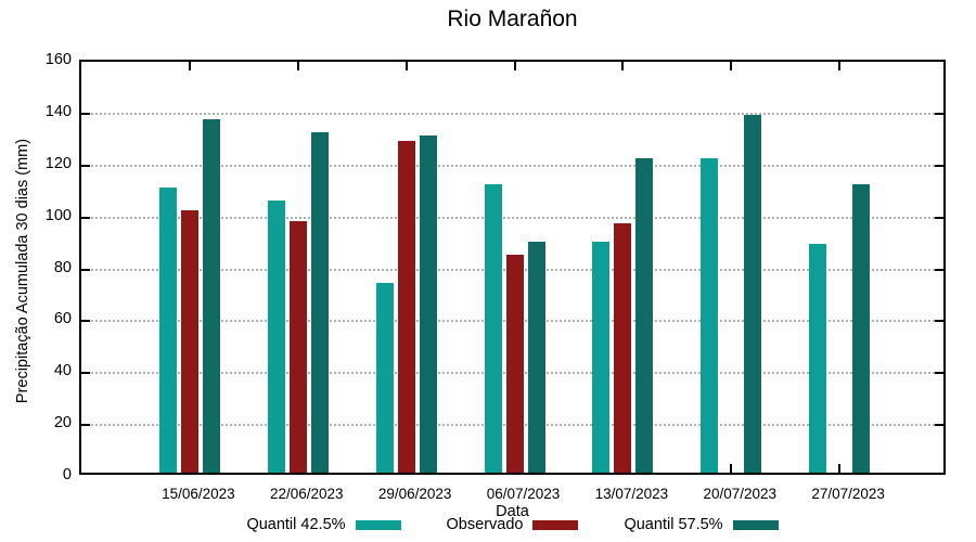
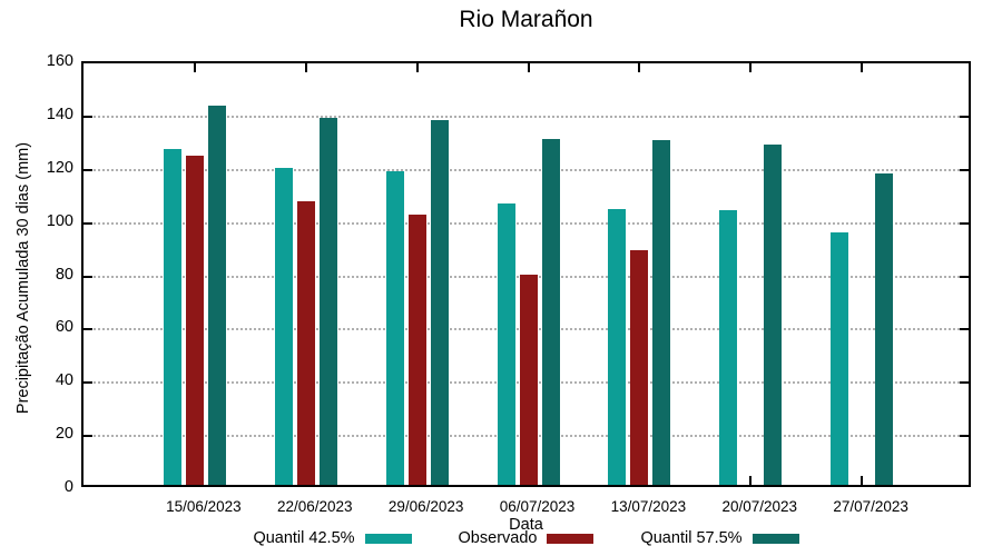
Quantil 42.5%/15/06/2023: 110 -> 126
Observado/15/06/2023: 101 -> 124
Quantil 57.5%/15/06/2023: 136 -> 142
Quantil 42.5%/22/06/2023: 105 -> 119
Observado/22/06/2023: 97 -> 106
Quantil 57.5%/22/06/2023: 131 -> 138
Quantil 42.5%/29/06/2023: 73 -> 118
Observado/29/06/2023: 128 -> 102
Quantil 57.5%/29/06/2023: 130 -> 137
Quantil 42.5%/06/07/2023: 111 -> 106
Observado/06/07/2023: 84 -> 79
Quantil 57.5%/06/07/2023: 89 -> 130
Quantil 42.5%/13/07/2023: 89 -> 104
Observado/13/07/2023: 96 -> 88
Quantil 57.5%/13/07/2023: 121 -> 130
Quantil 42.5%/20/07/2023: 121 -> 103
Quantil 57.5%/20/07/2023: 138 -> 128
Quantil 42.5%/27/07/2023: 88 -> 95
Quantil 57.5%/27/07/2023: 111 -> 117
